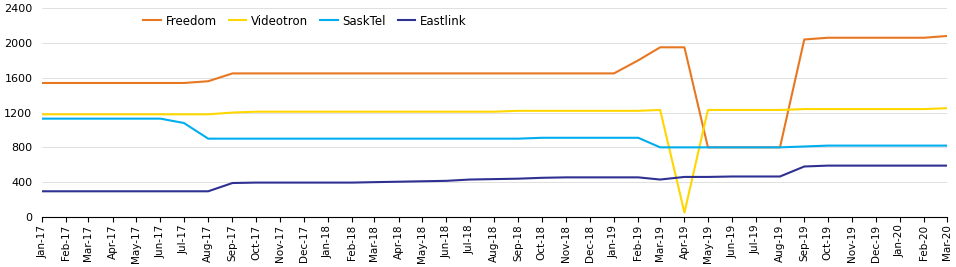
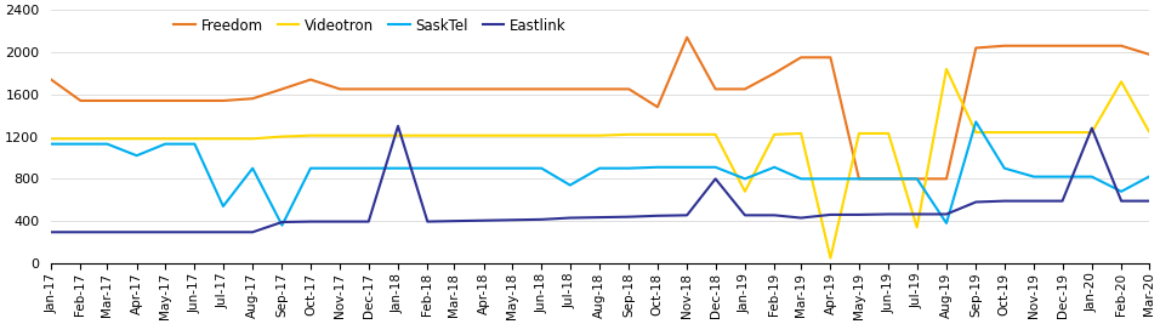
Freedom/Jan-17: 1540 -> 1740
SaskTel/Apr-17: 1130 -> 1020
SaskTel/Jul-17: 1080 -> 540
SaskTel/Sep-17: 900 -> 360
Freedom/Oct-17: 1650 -> 1740
Eastlink/Jan-18: 400 -> 1300
SaskTel/Jul-18: 900 -> 740
Freedom/Oct-18: 1650 -> 1480
Freedom/Nov-18: 1650 -> 2140
Eastlink/Dec-18: 460 -> 800
Videotron/Jan-19: 1220 -> 680
SaskTel/Jan-19: 910 -> 800
Videotron/Jul-19: 1230 -> 340
Videotron/Aug-19: 1230 -> 1840
SaskTel/Aug-19: 800 -> 380
SaskTel/Sep-19: 810 -> 1340
SaskTel/Oct-19: 820 -> 900
Eastlink/Jan-20: 590 -> 1280
Videotron/Feb-20: 1240 -> 1720
SaskTel/Feb-20: 820 -> 680
Freedom/Mar-20: 2080 -> 1980
